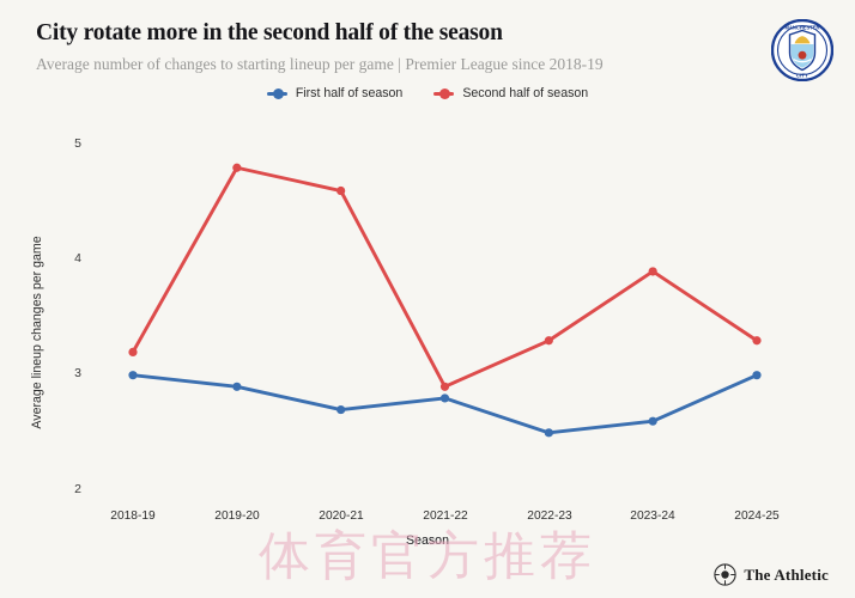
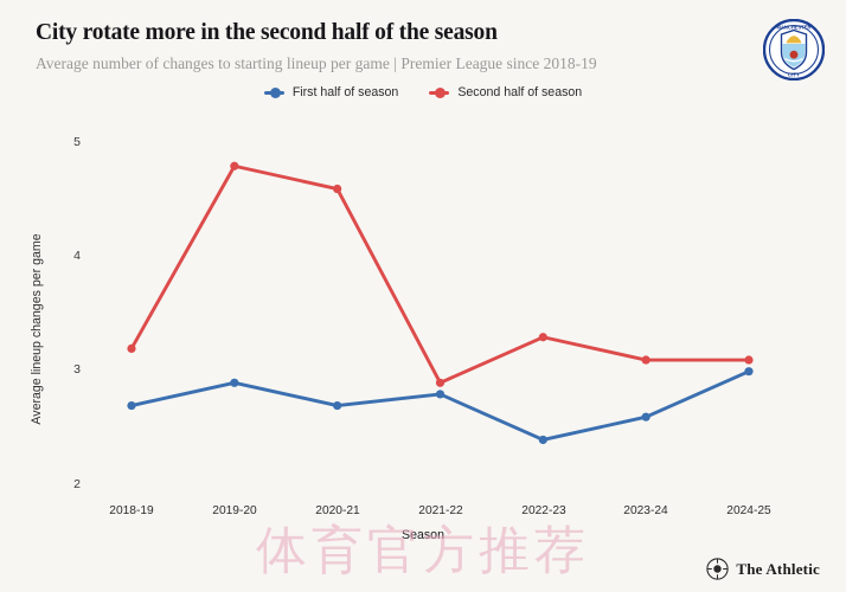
First half of season/2018-19: 3.0 -> 2.7
First half of season/2022-23: 2.5 -> 2.4
Second half of season/2023-24: 3.9 -> 3.1
Second half of season/2024-25: 3.3 -> 3.1
